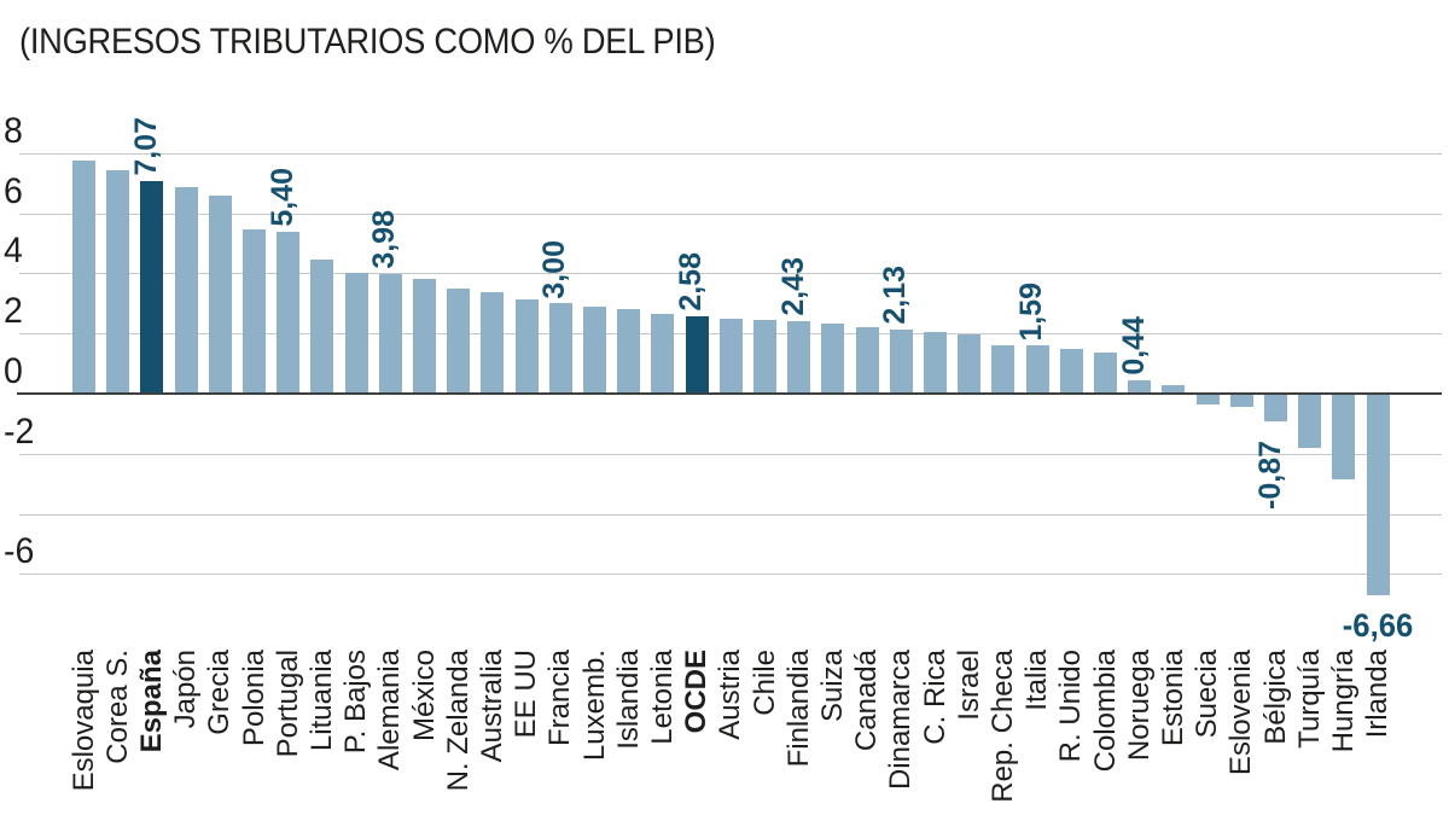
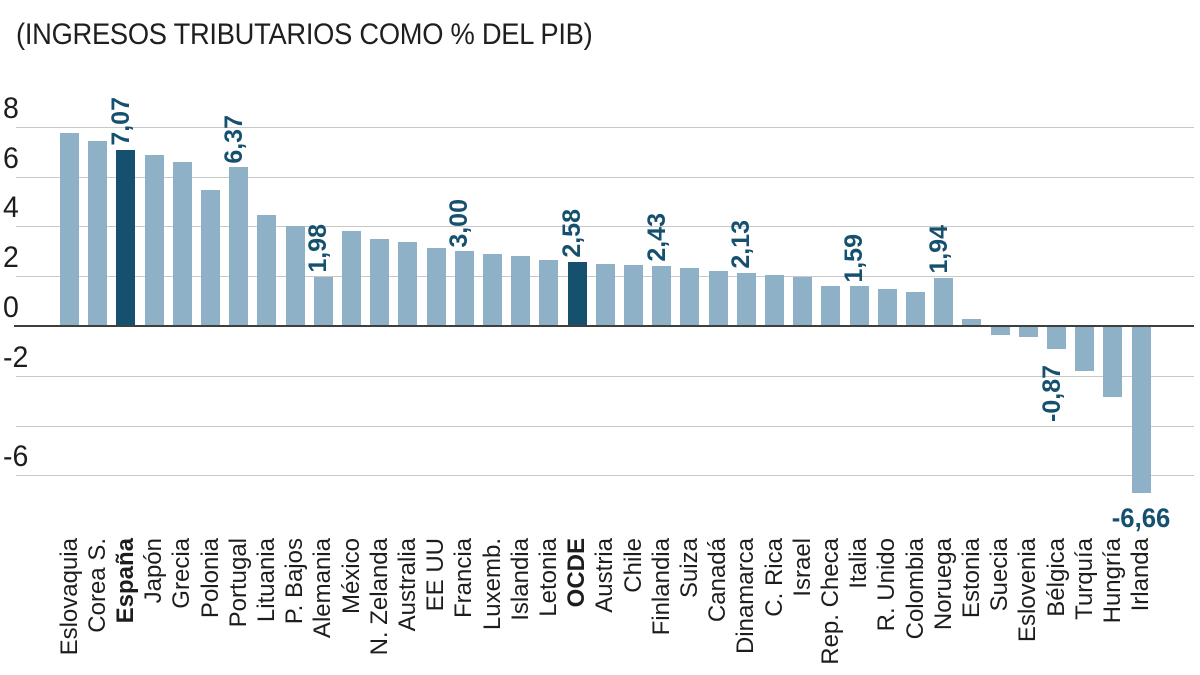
Portugal: 5,40 -> 6,37
Alemania: 3,98 -> 1,98
Noruega: 0,44 -> 1,94
